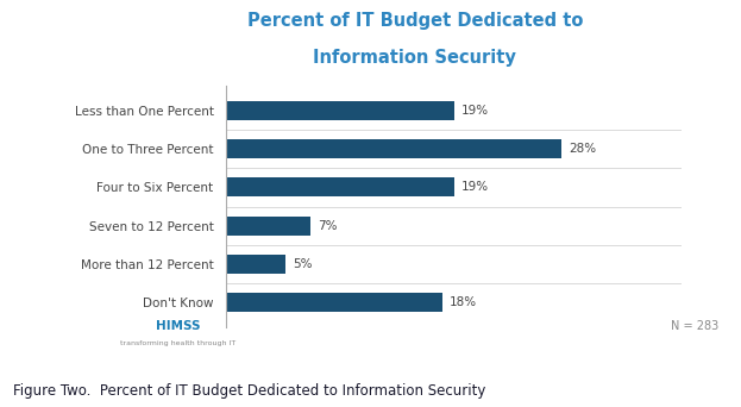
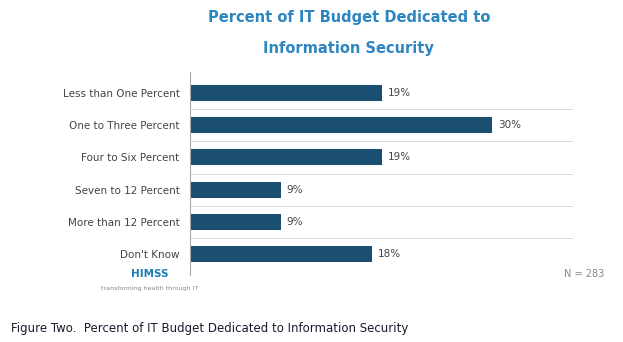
One to Three Percent: 28% -> 30%
Seven to 12 Percent: 7% -> 9%
More than 12 Percent: 5% -> 9%
